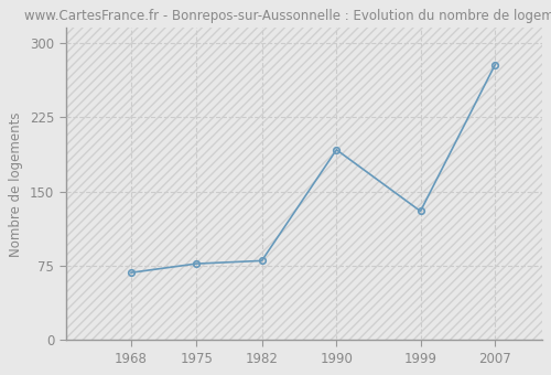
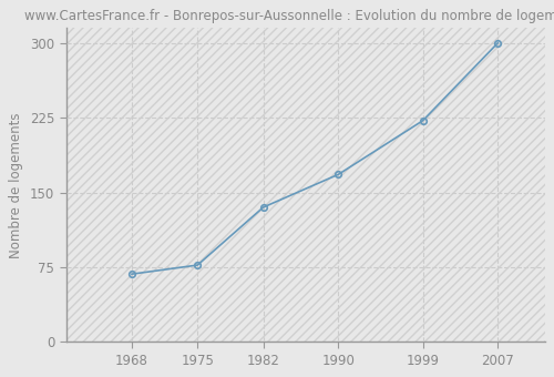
1982: 80 -> 135
1990: 192 -> 168
1999: 130 -> 222
2007: 278 -> 300
